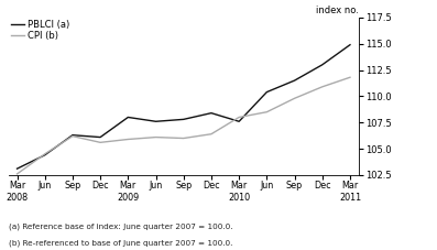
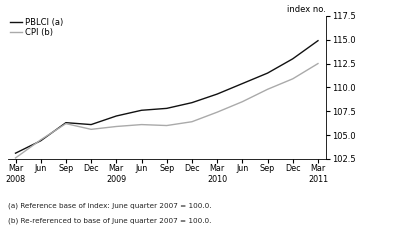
PBLCI (a)/Mar 2009: 108.0 -> 107.0
PBLCI (a)/Mar 2010: 107.6 -> 109.3
CPI (b)/Mar 2010: 108.0 -> 107.4
CPI (b)/Mar 2011: 111.8 -> 112.5
